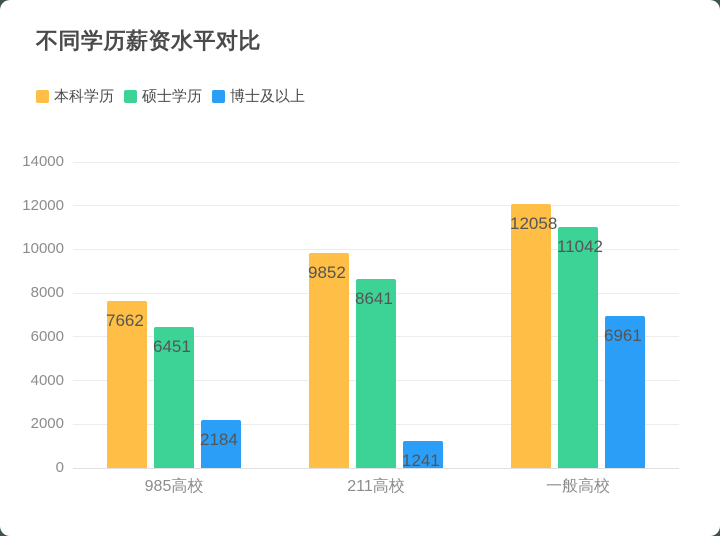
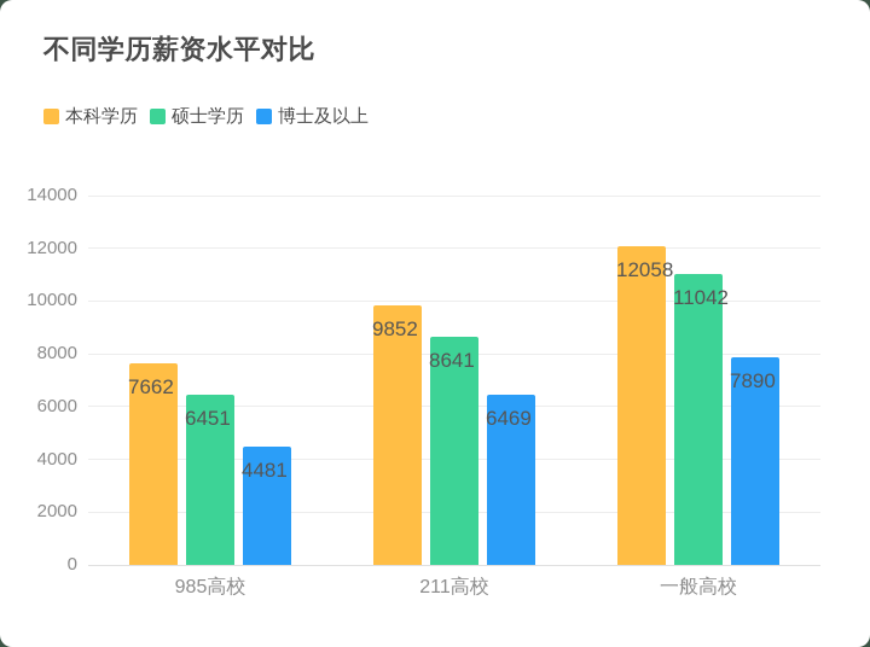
博士及以上/985高校: 2184 -> 4481
博士及以上/211高校: 1241 -> 6469
博士及以上/一般高校: 6961 -> 7890
